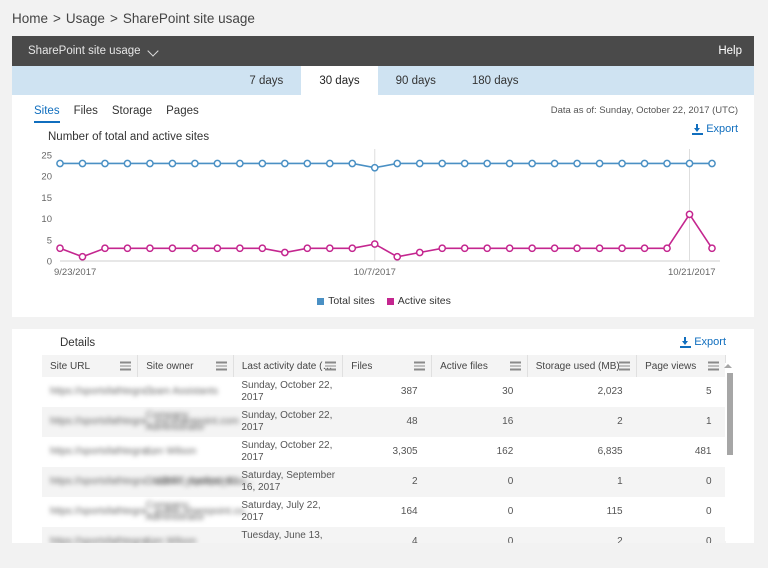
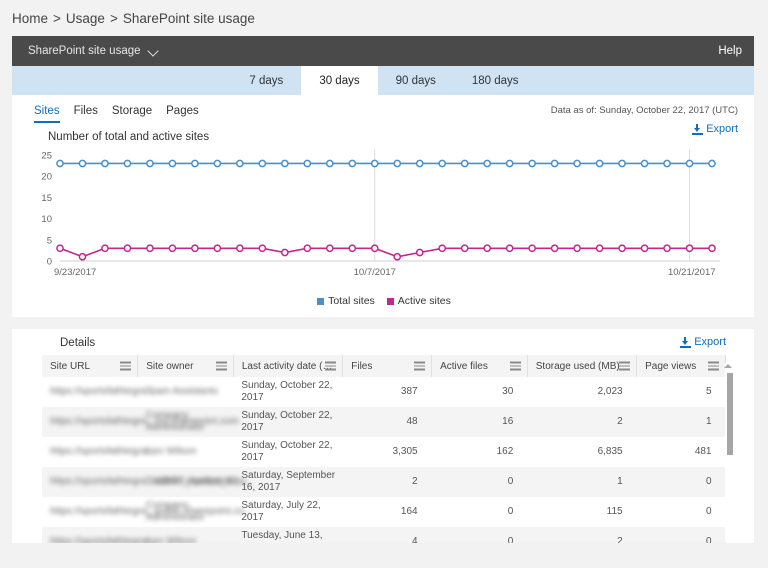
Total sites/10/7/2017: 22 -> 23
Active sites/10/7/2017: 4 -> 3
Active sites/10/21/2017: 11 -> 3
